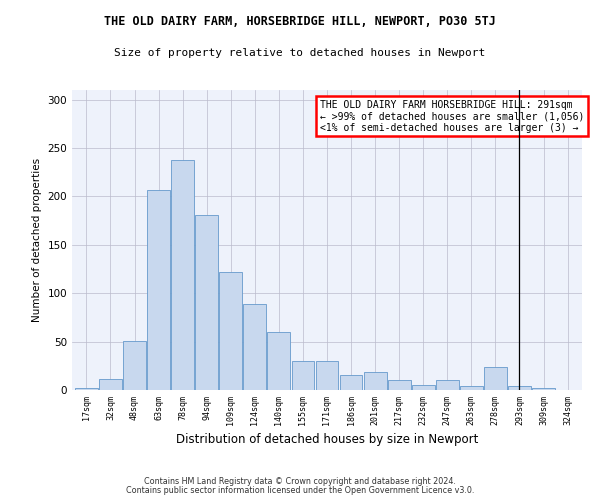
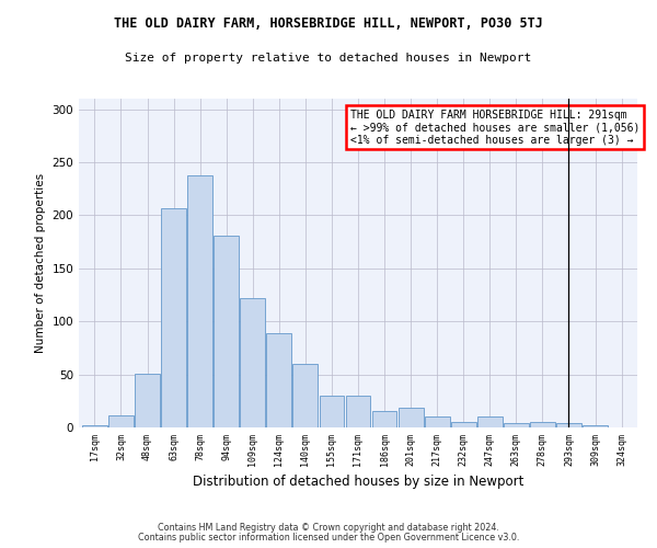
278sqm: 24 -> 5
